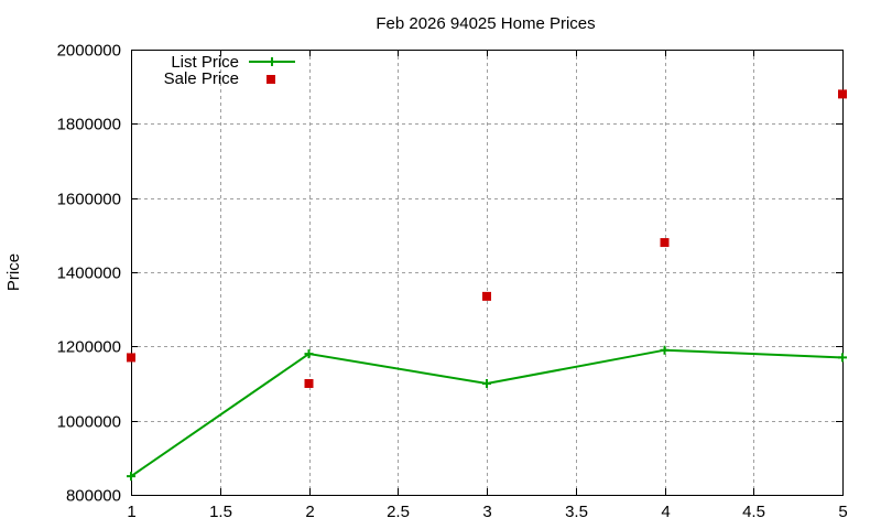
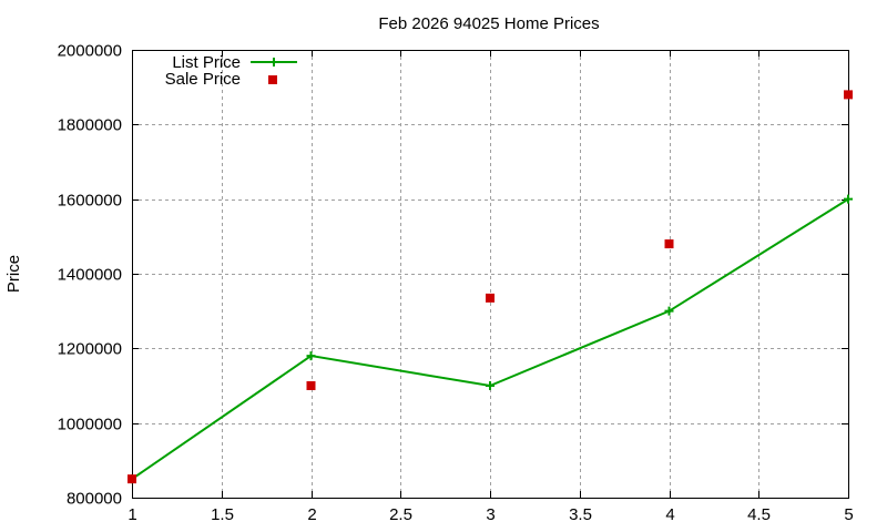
Sale Price/1: 1170000 -> 850000
List Price/4: 1190000 -> 1300000
List Price/5: 1170000 -> 1600000
